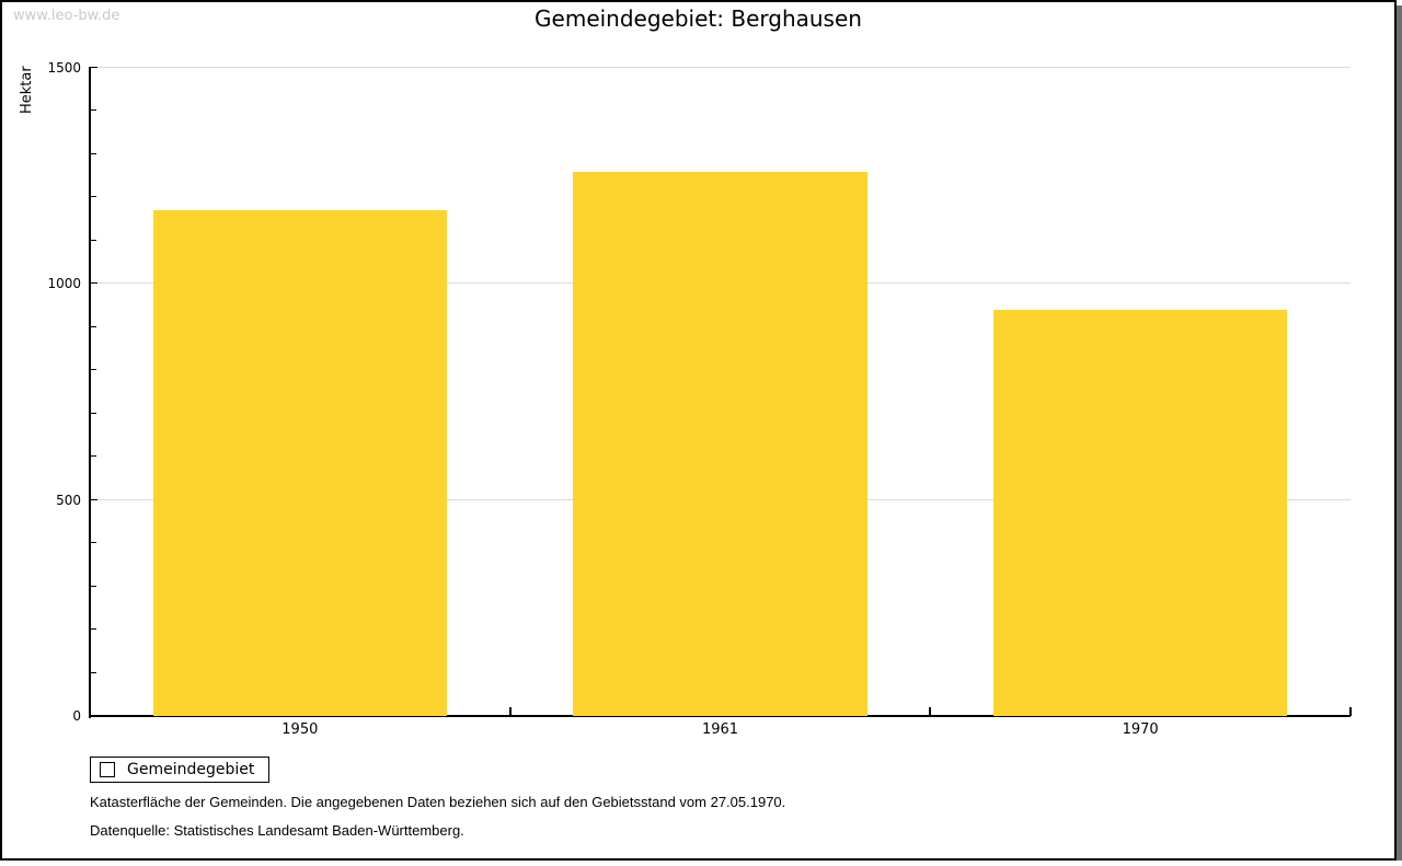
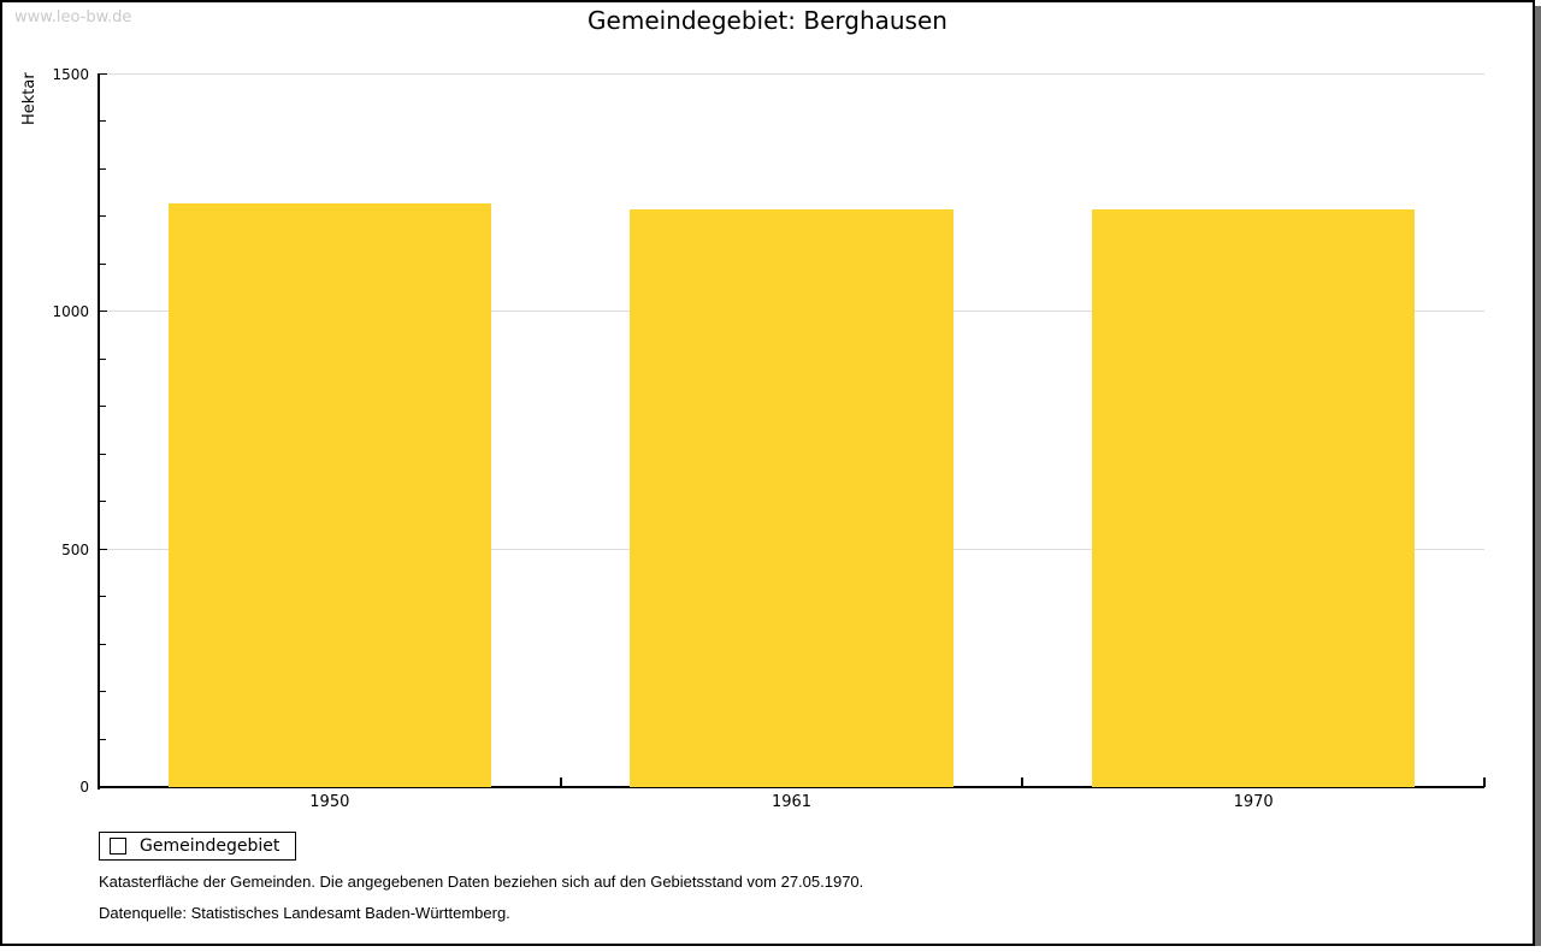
1950: 1170 -> 1230
1961: 1260 -> 1220
1970: 940 -> 1220
